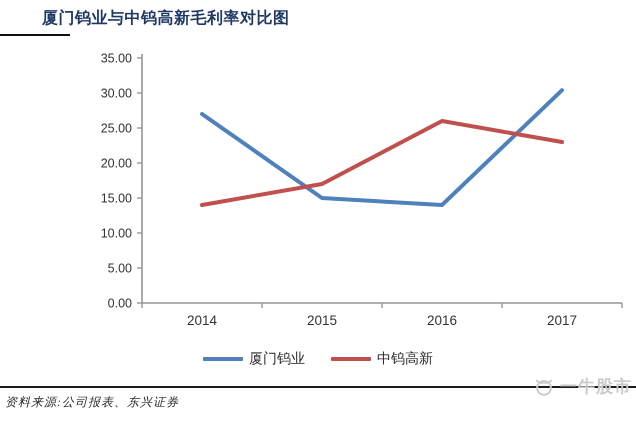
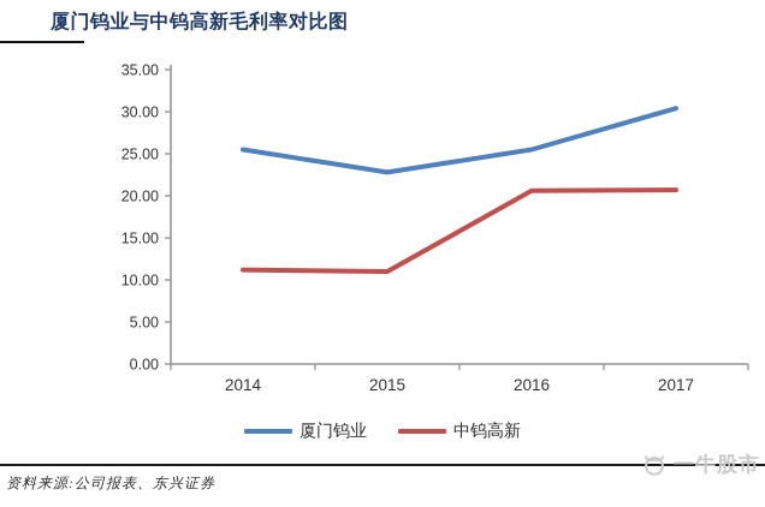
厦门钨业/2014: 27 -> 26
中钨高新/2014: 14 -> 11
厦门钨业/2015: 15 -> 23
中钨高新/2015: 17 -> 11
厦门钨业/2016: 14 -> 26
中钨高新/2016: 26 -> 21
中钨高新/2017: 23 -> 21
